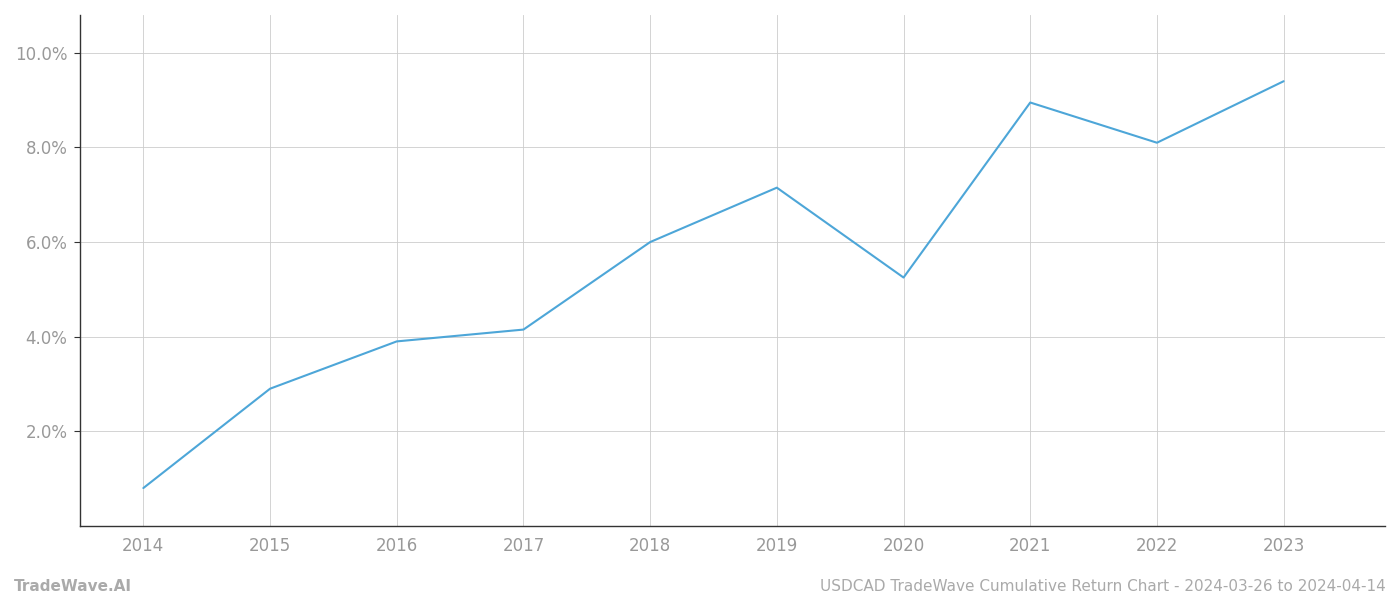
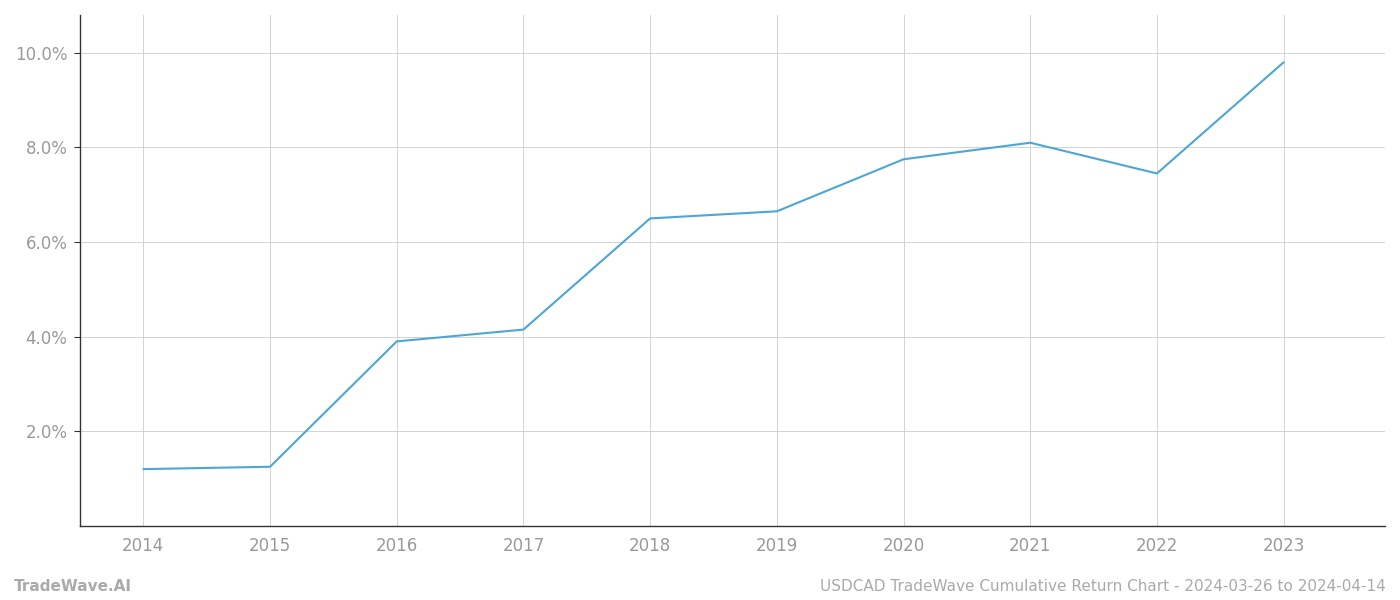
2014: 0.80% -> 1.20%
2015: 2.90% -> 1.25%
2018: 6.00% -> 6.50%
2019: 7.15% -> 6.65%
2020: 5.25% -> 7.75%
2021: 8.95% -> 8.10%
2022: 8.10% -> 7.45%
2023: 9.40% -> 9.80%
